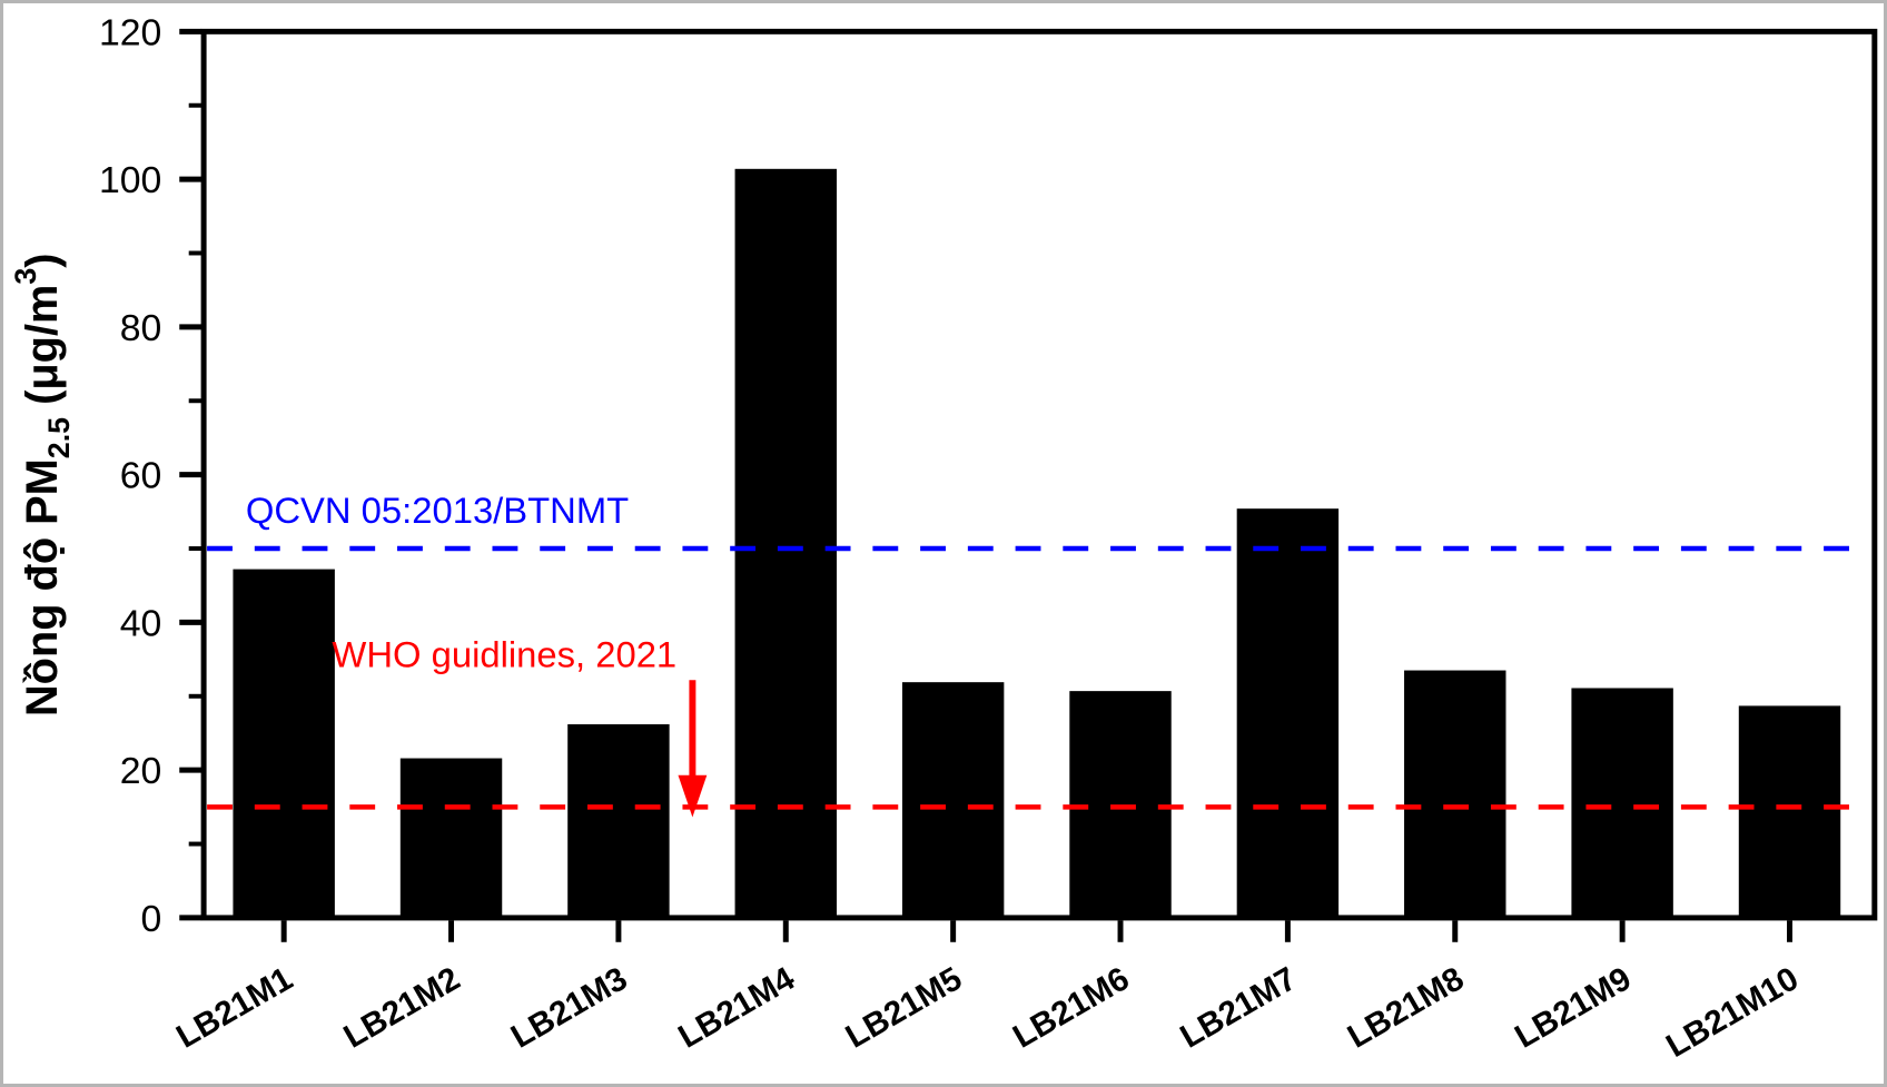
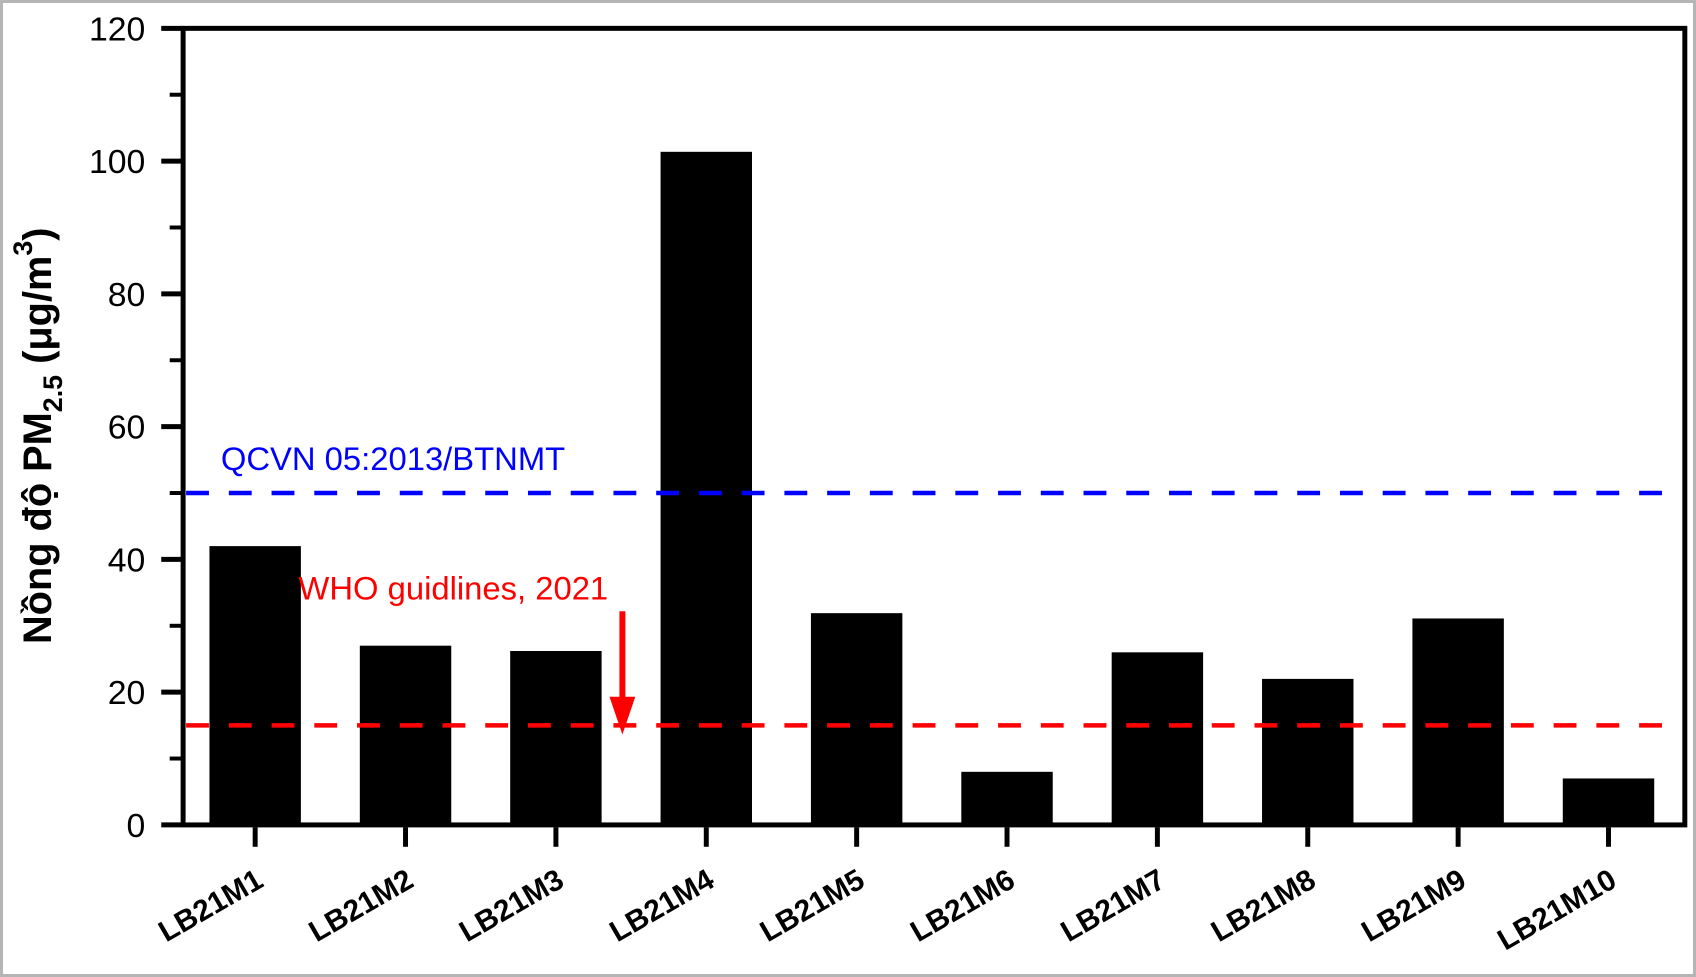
LB21M1: 47 -> 42
LB21M2: 22 -> 27
LB21M6: 31 -> 8
LB21M7: 55 -> 26
LB21M8: 34 -> 22
LB21M10: 29 -> 7
